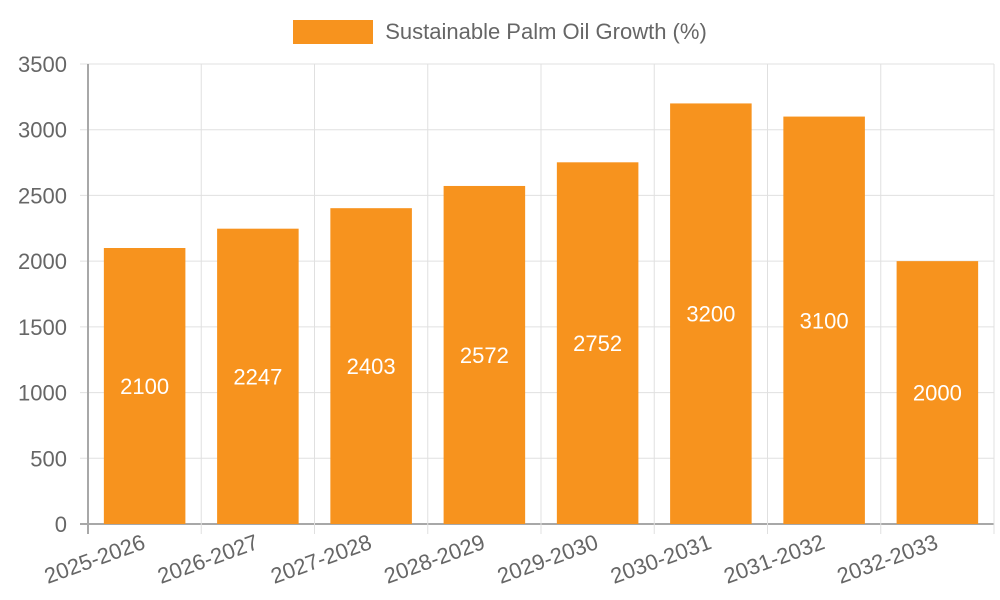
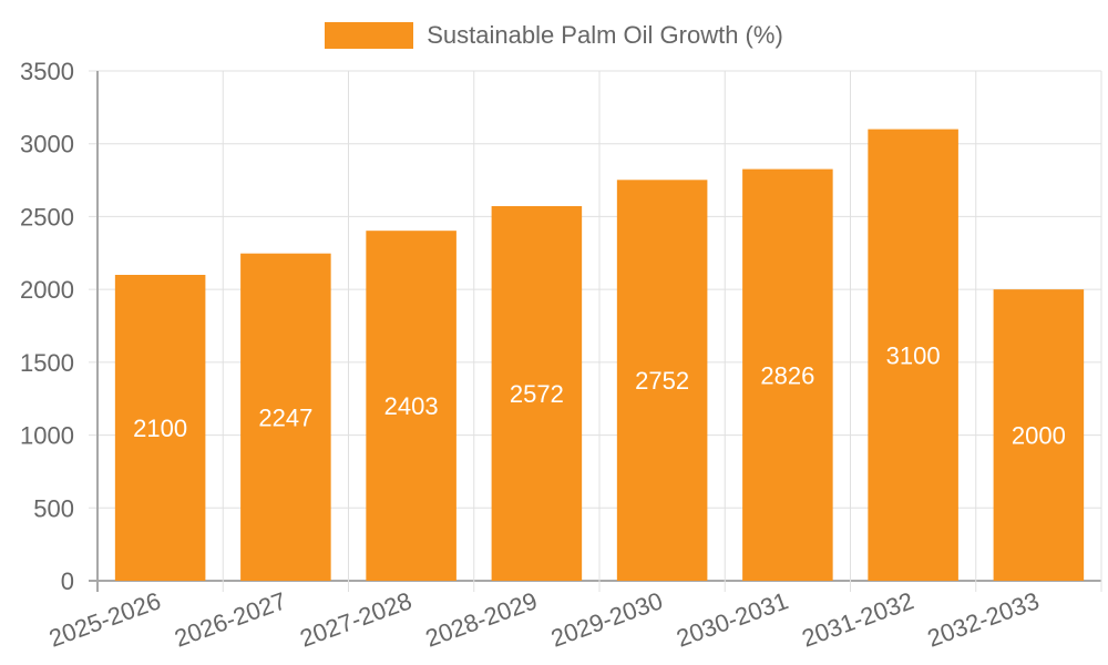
2030-2031: 3200 -> 2826
